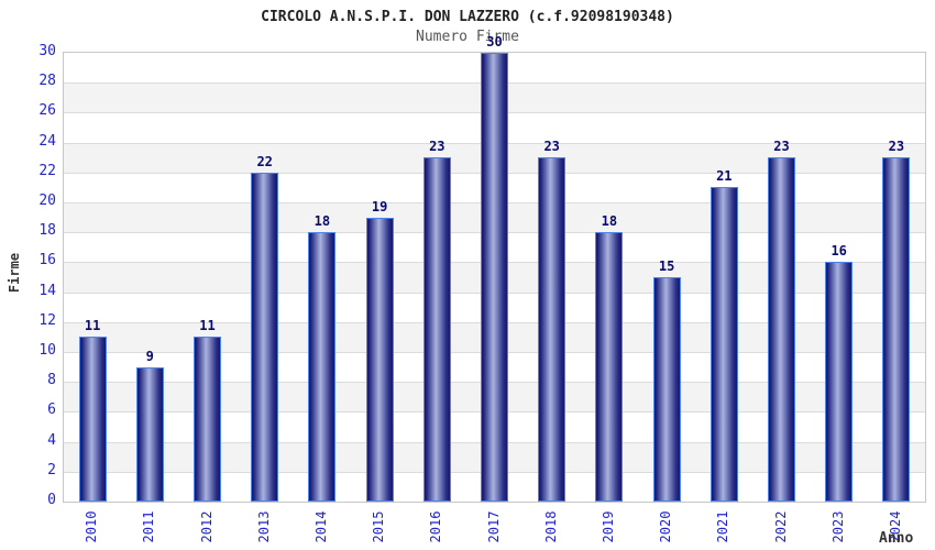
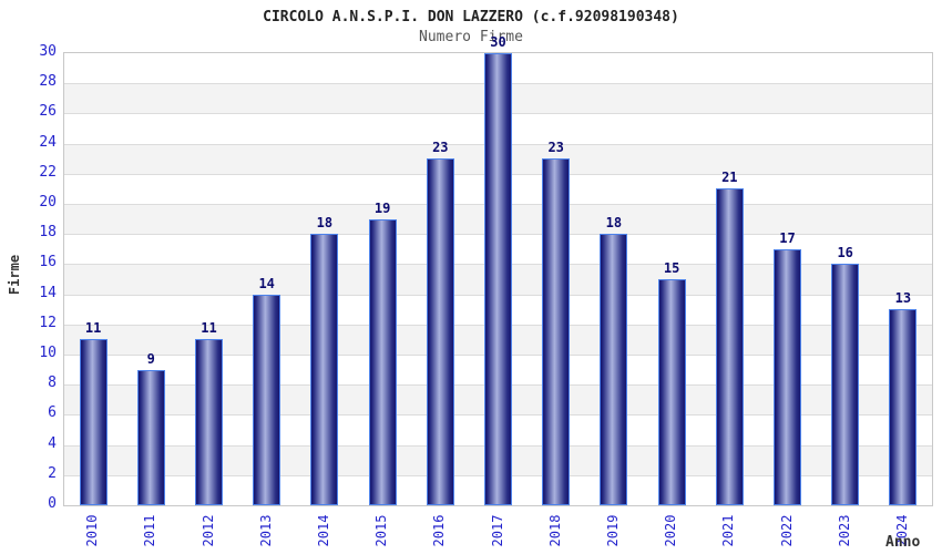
2013: 22 -> 14
2022: 23 -> 17
2024: 23 -> 13
